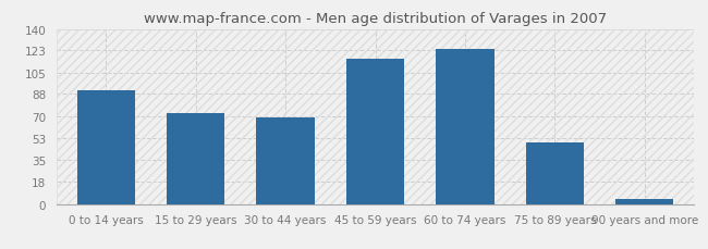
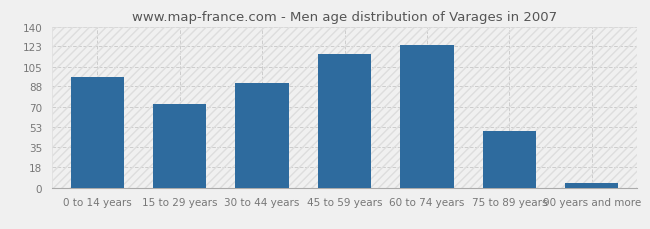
0 to 14 years: 91 -> 96
30 to 44 years: 69 -> 91
